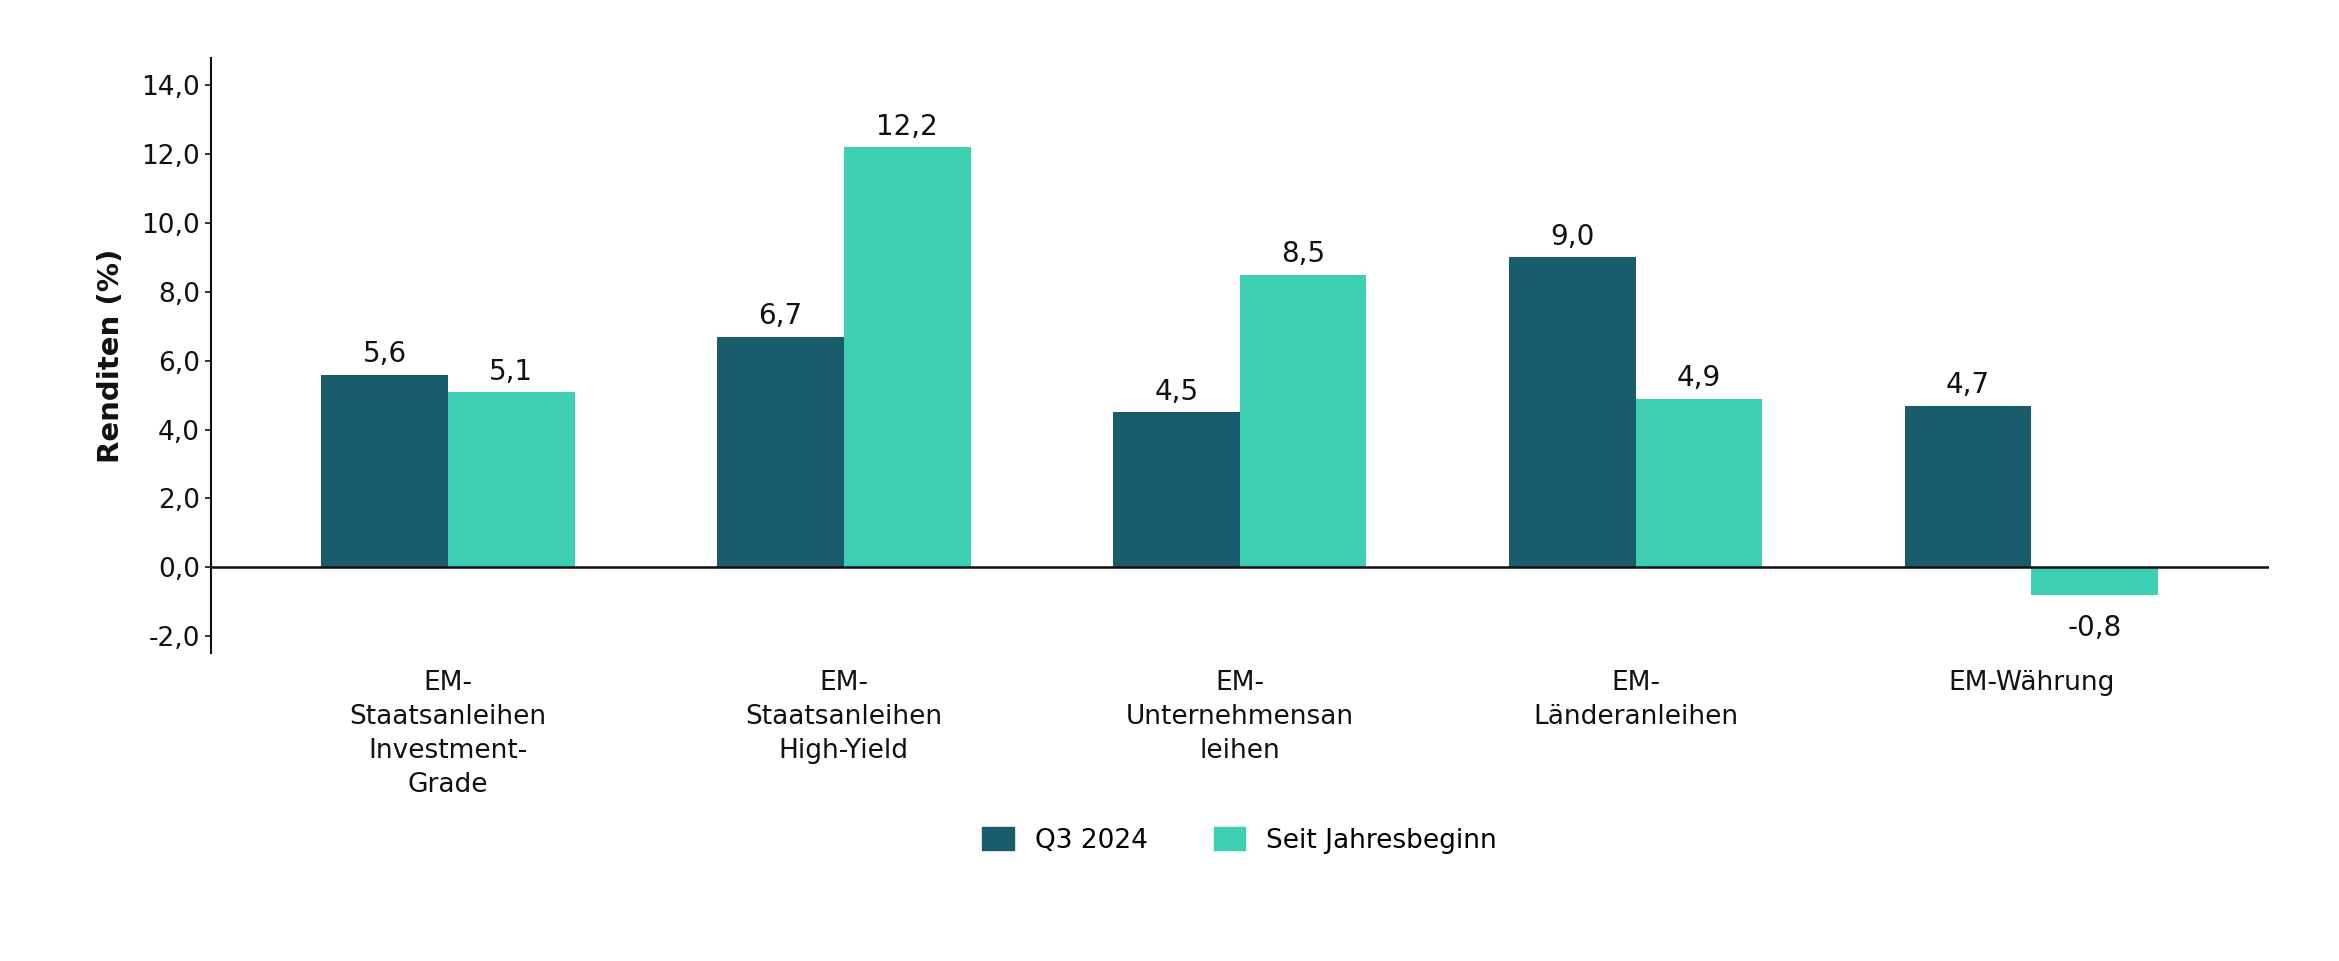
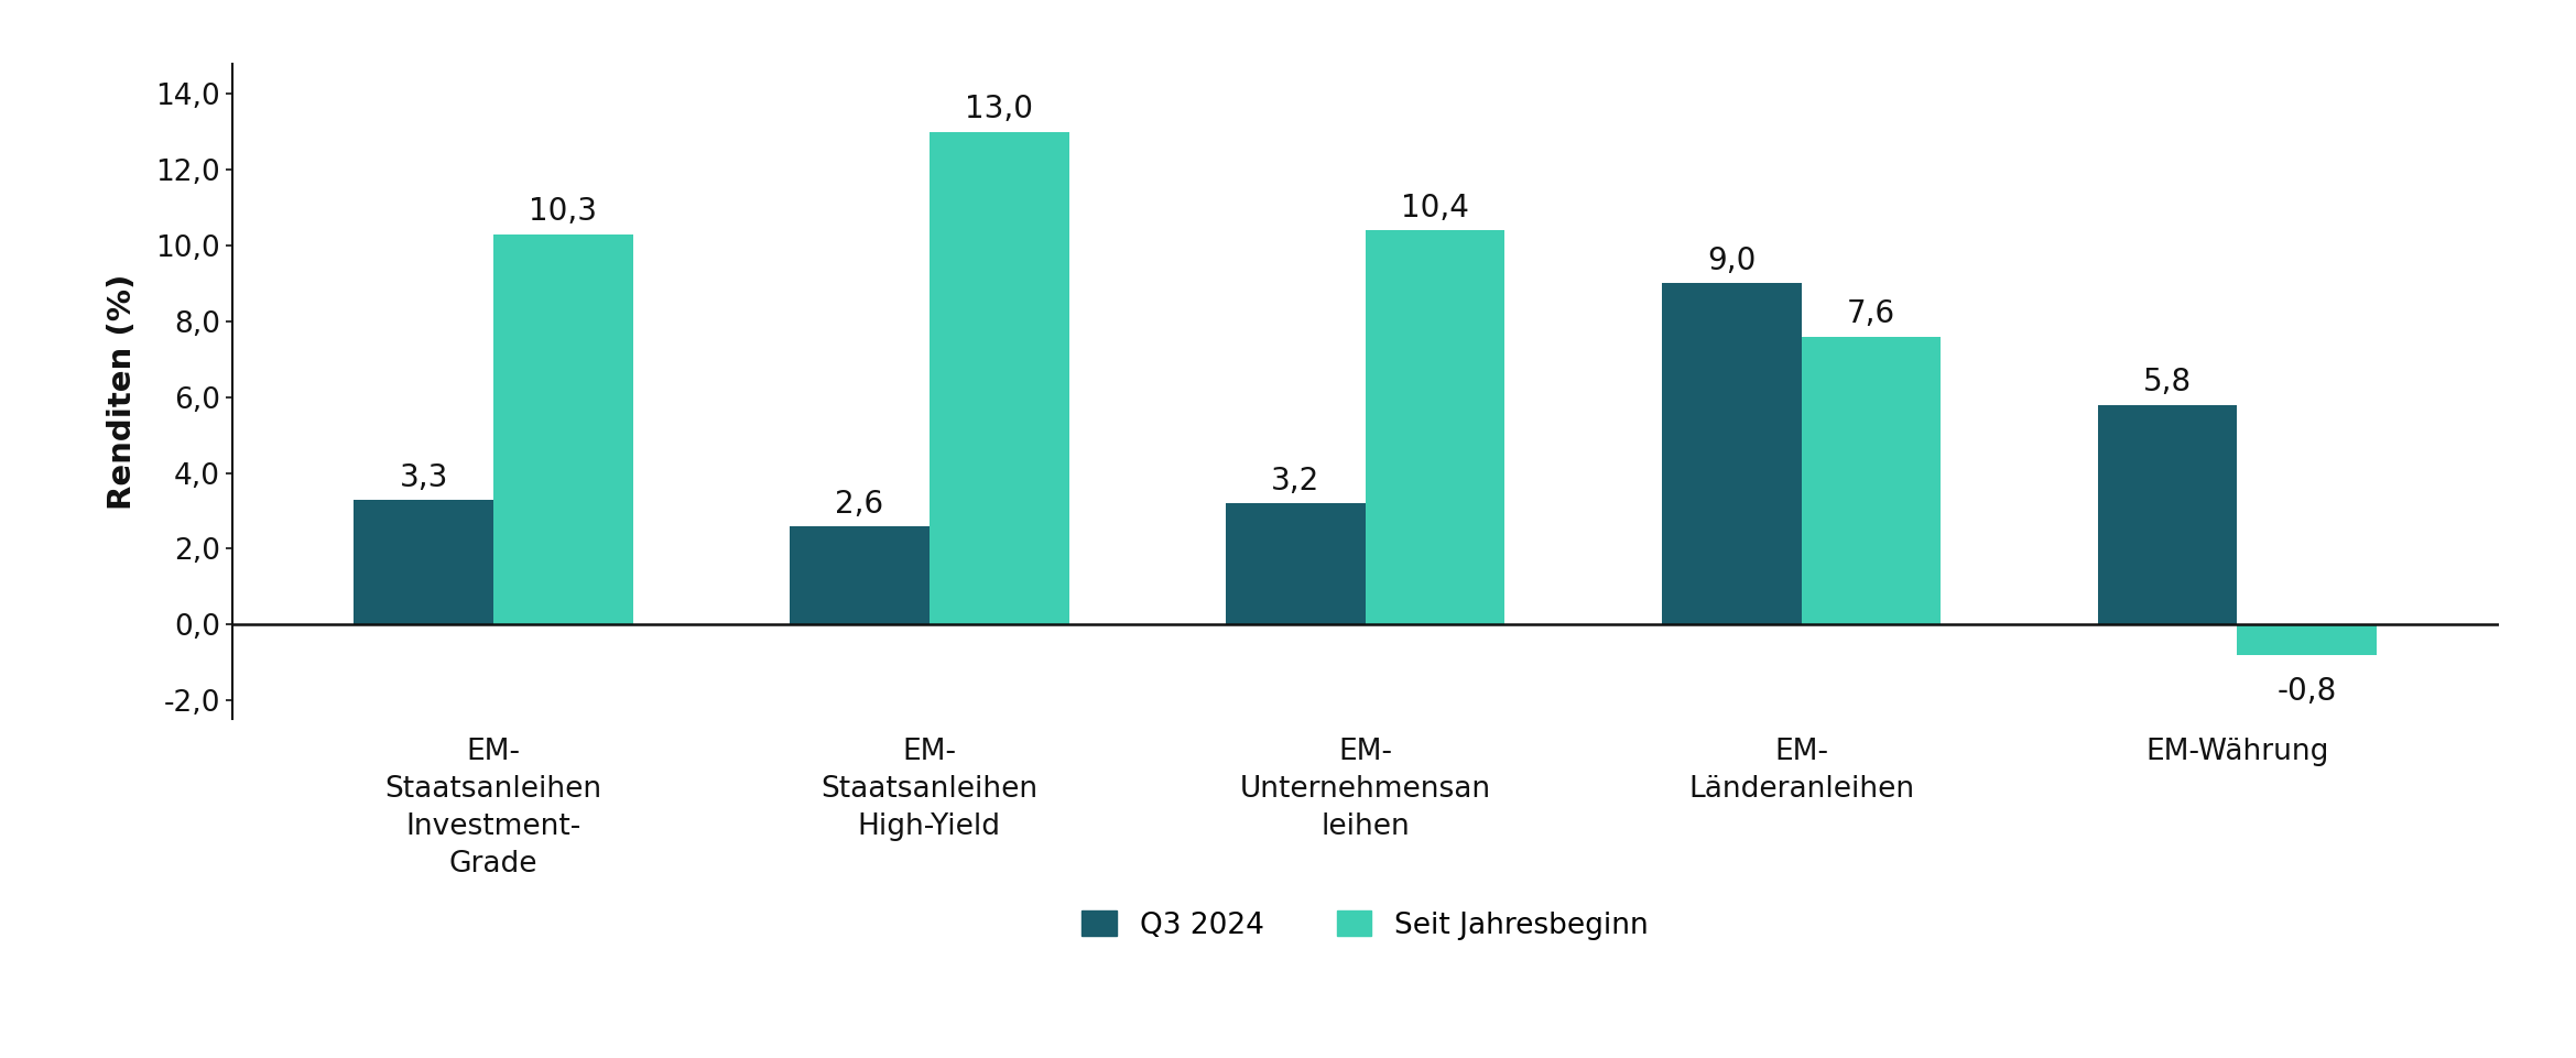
Q3 2024/EM- Staatsanleihen Investment- Grade: 5,6 -> 3,3
Seit Jahresbeginn/EM- Staatsanleihen Investment- Grade: 5,1 -> 10,3
Q3 2024/EM- Staatsanleihen High-Yield: 6,7 -> 2,6
Seit Jahresbeginn/EM- Staatsanleihen High-Yield: 12,2 -> 13,0
Q3 2024/EM- Unternehmensan leihen: 4,5 -> 3,2
Seit Jahresbeginn/EM- Unternehmensan leihen: 8,5 -> 10,4
Seit Jahresbeginn/EM- Länderanleihen: 4,9 -> 7,6
Q3 2024/EM-Währung: 4,7 -> 5,8
